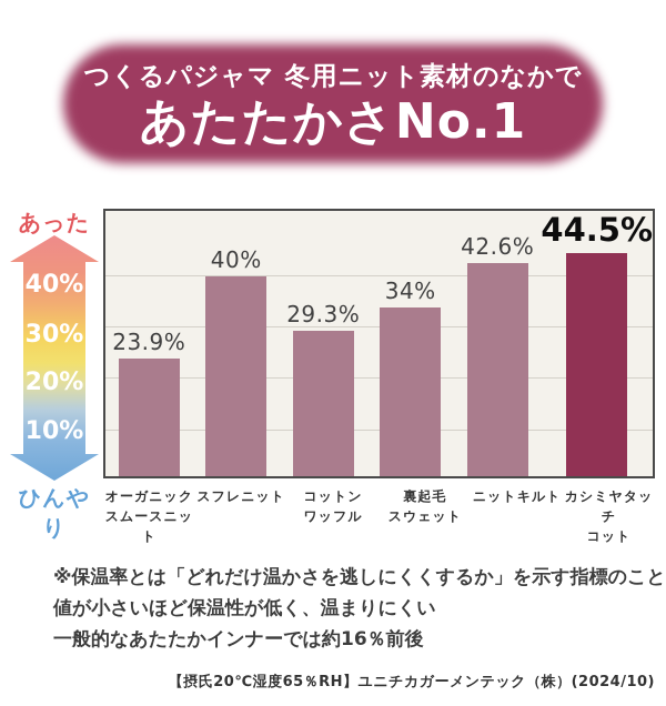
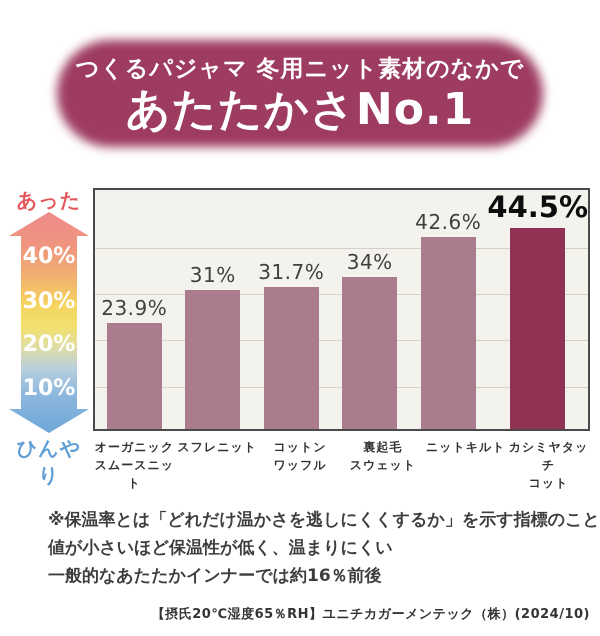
スフレニット: 40% -> 31%
コットン ワッフル: 29.3% -> 31.7%
